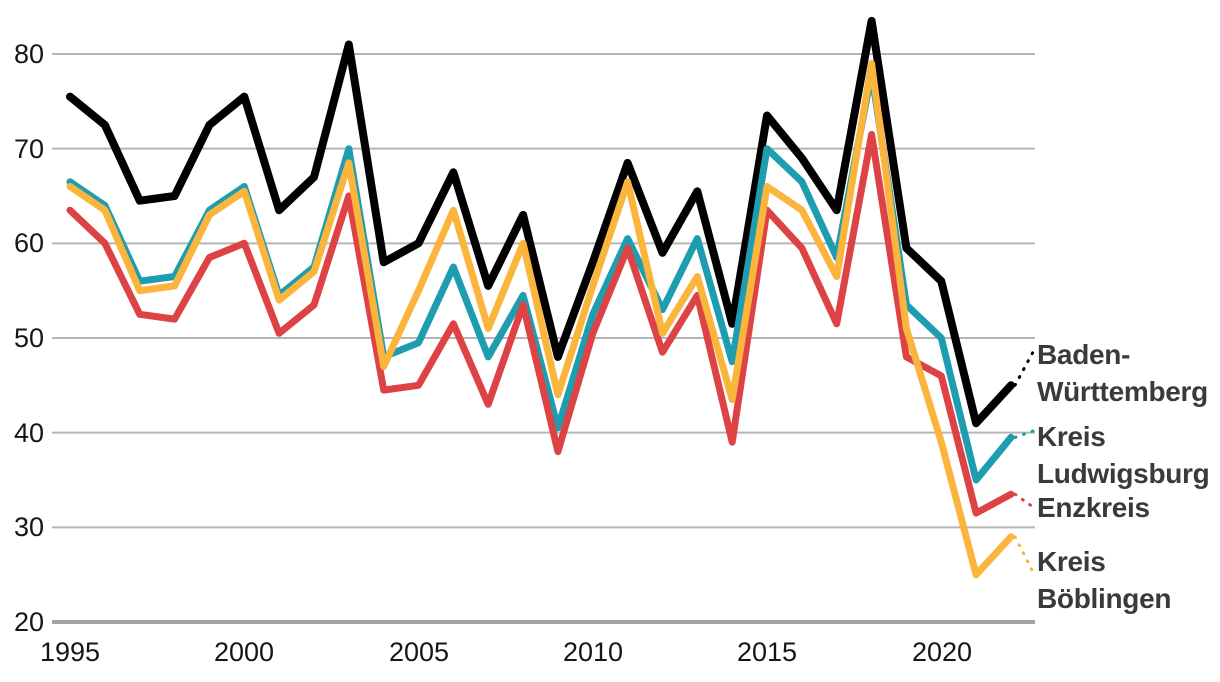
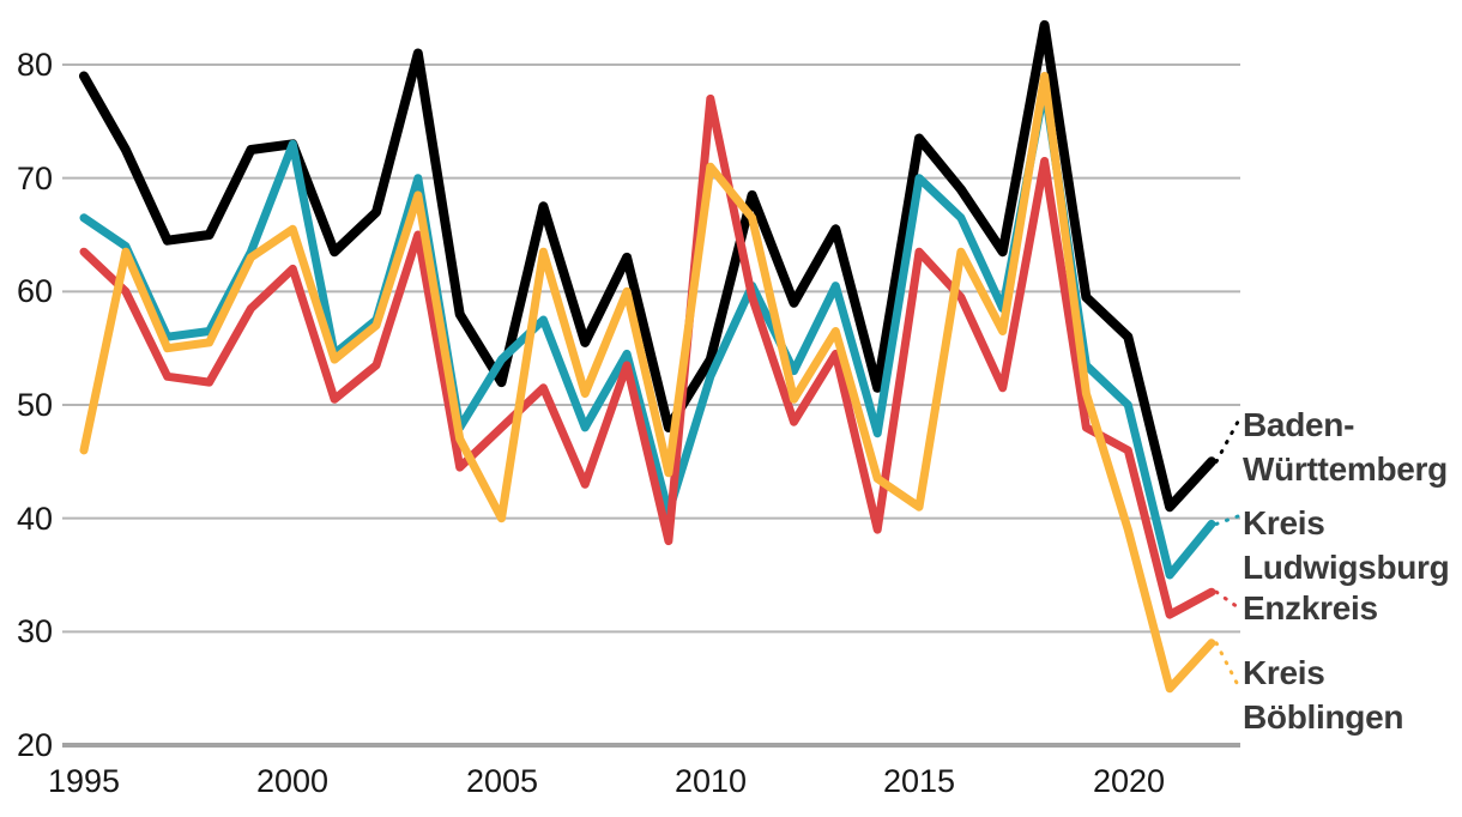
Baden-Württemberg/1995: 76 -> 79
Kreis Böblingen/1995: 66 -> 46
Baden-Württemberg/2000: 76 -> 73
Kreis Ludwigsburg/2000: 66 -> 73
Enzkreis/2000: 60 -> 62
Baden-Württemberg/2005: 60 -> 52
Kreis Ludwigsburg/2005: 50 -> 54
Enzkreis/2005: 45 -> 48
Kreis Böblingen/2005: 55 -> 40
Baden-Württemberg/2010: 58 -> 54
Enzkreis/2010: 50 -> 77
Kreis Böblingen/2010: 56 -> 71
Kreis Böblingen/2015: 66 -> 41
